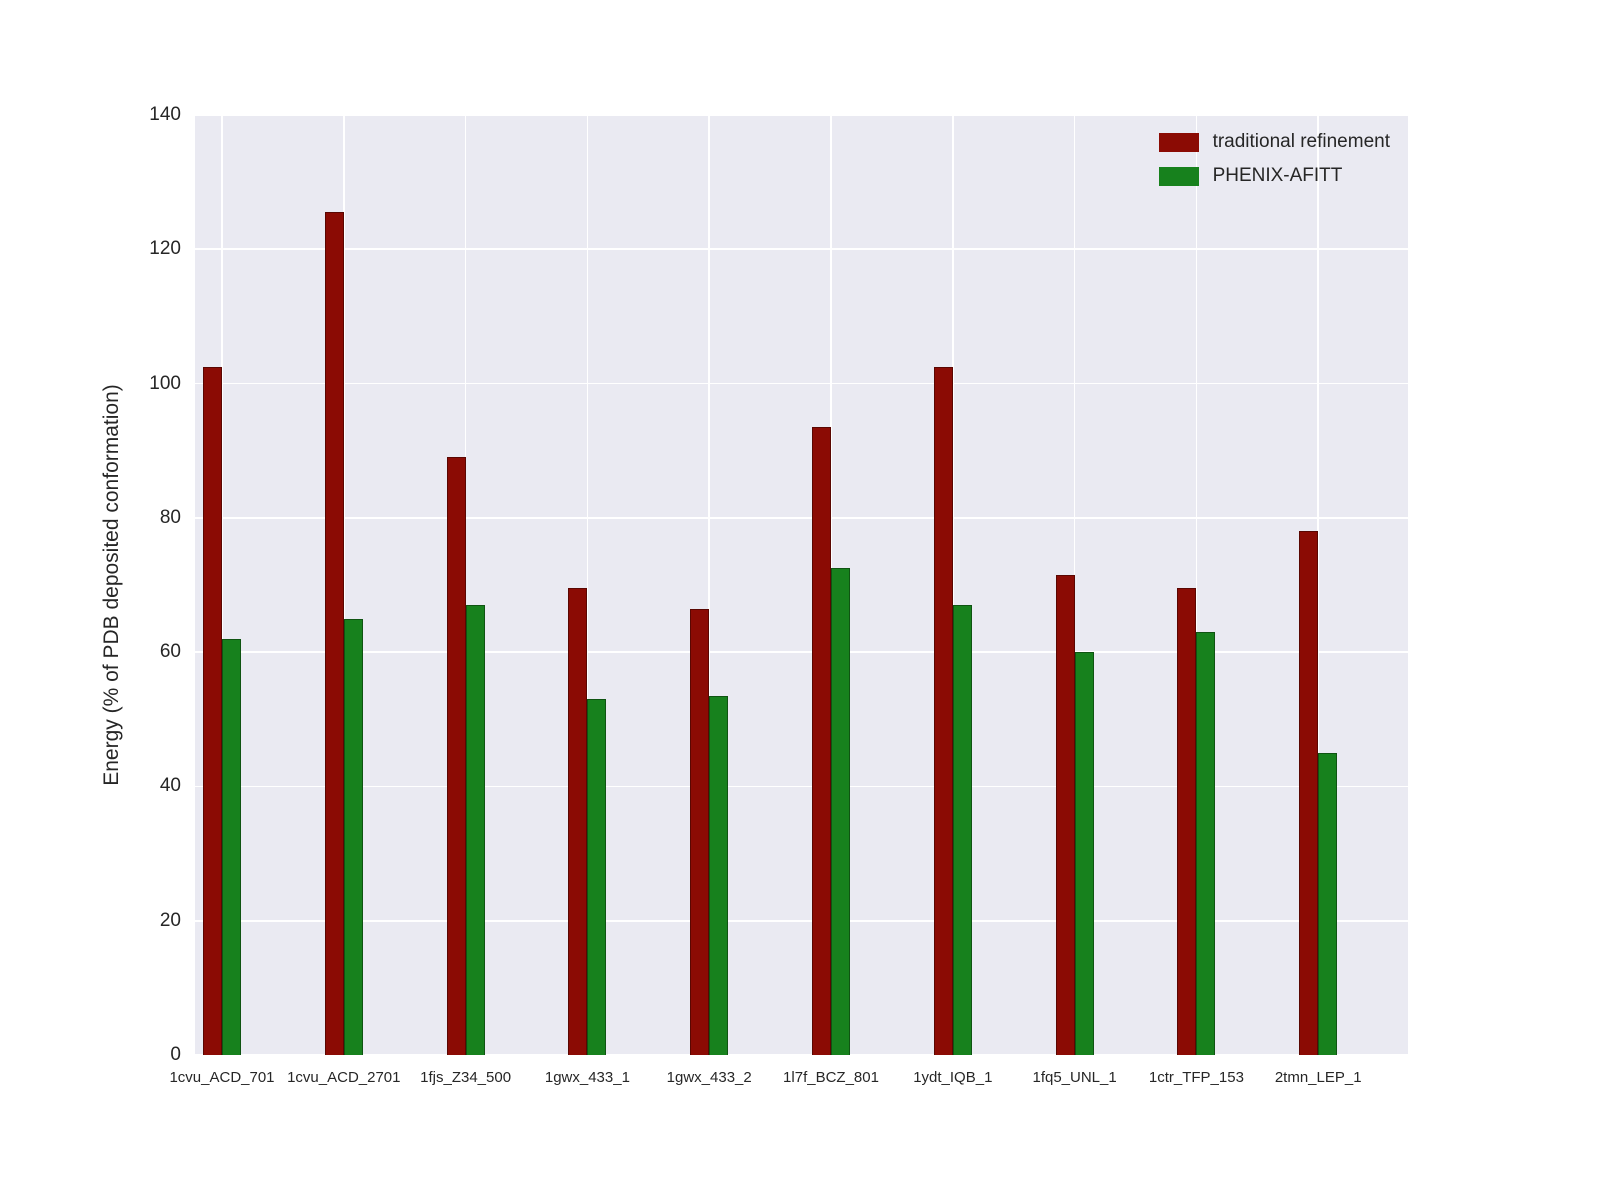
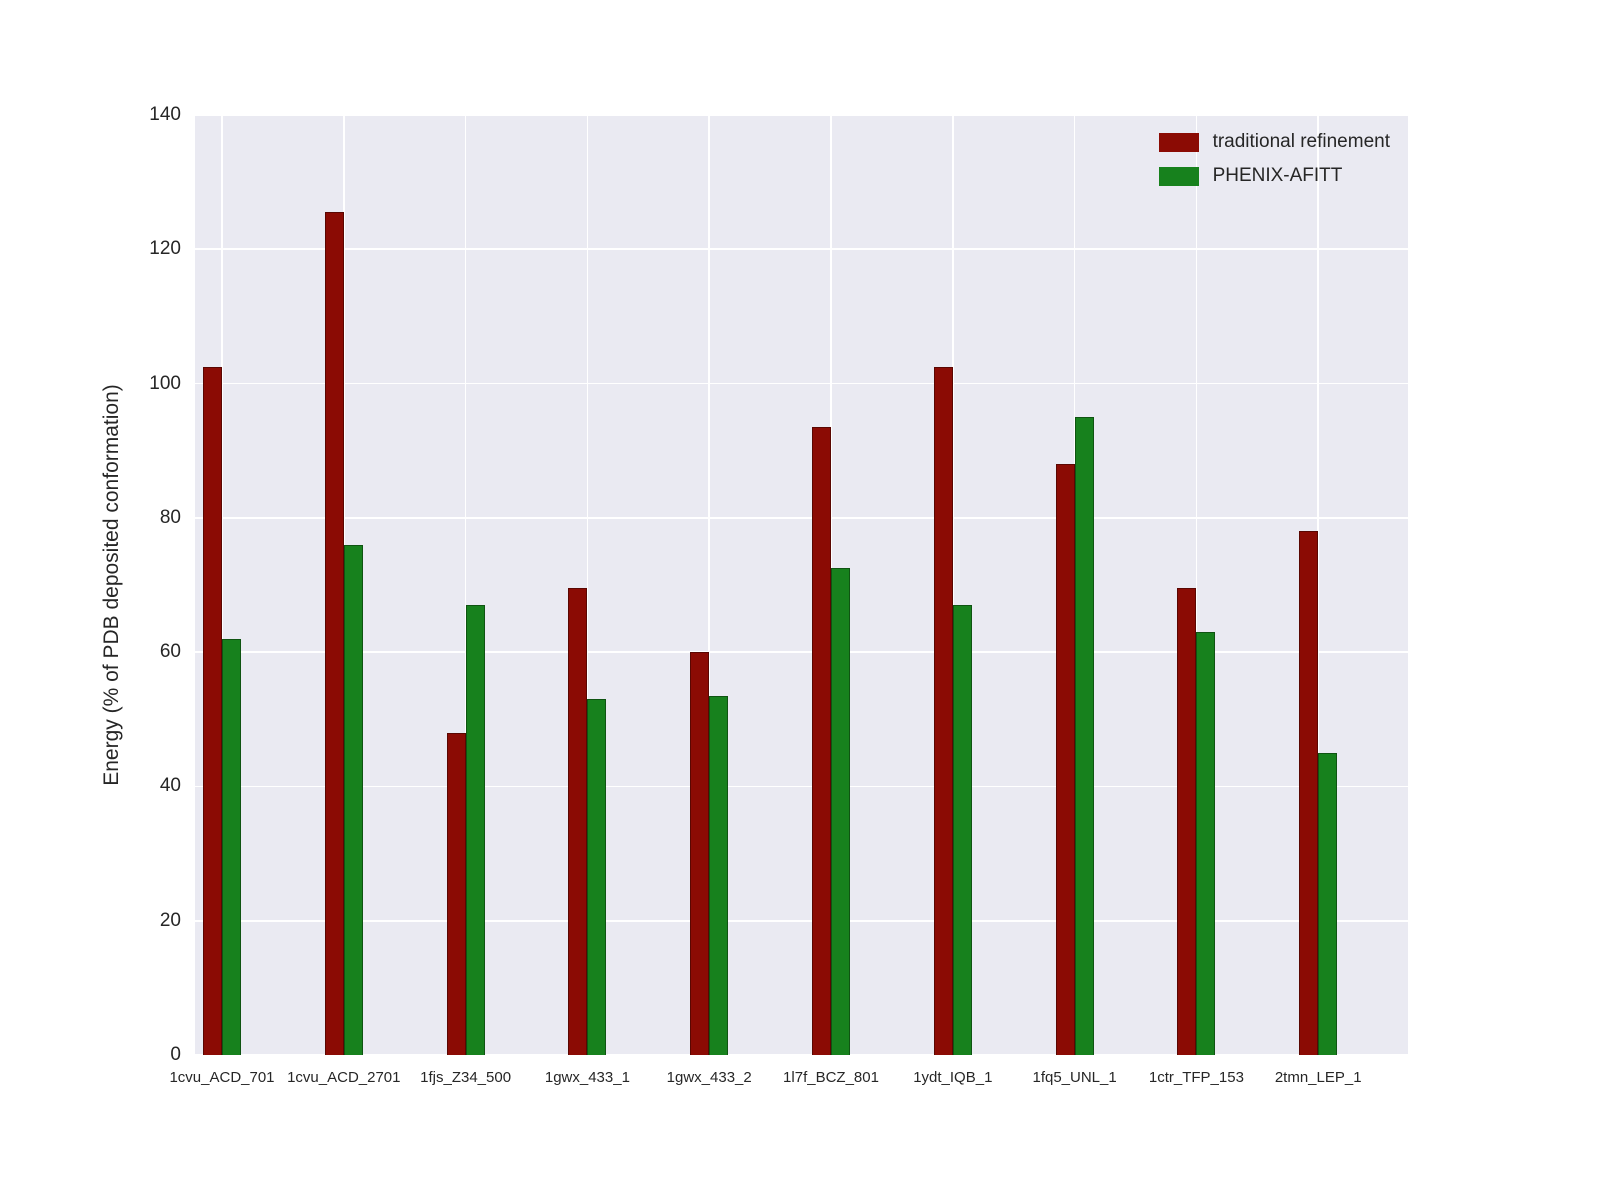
PHENIX-AFITT/1cvu_ACD_2701: 65 -> 76
traditional refinement/1fjs_Z34_500: 89 -> 48
traditional refinement/1gwx_433_2: 66 -> 60
traditional refinement/1fq5_UNL_1: 72 -> 88
PHENIX-AFITT/1fq5_UNL_1: 60 -> 95
